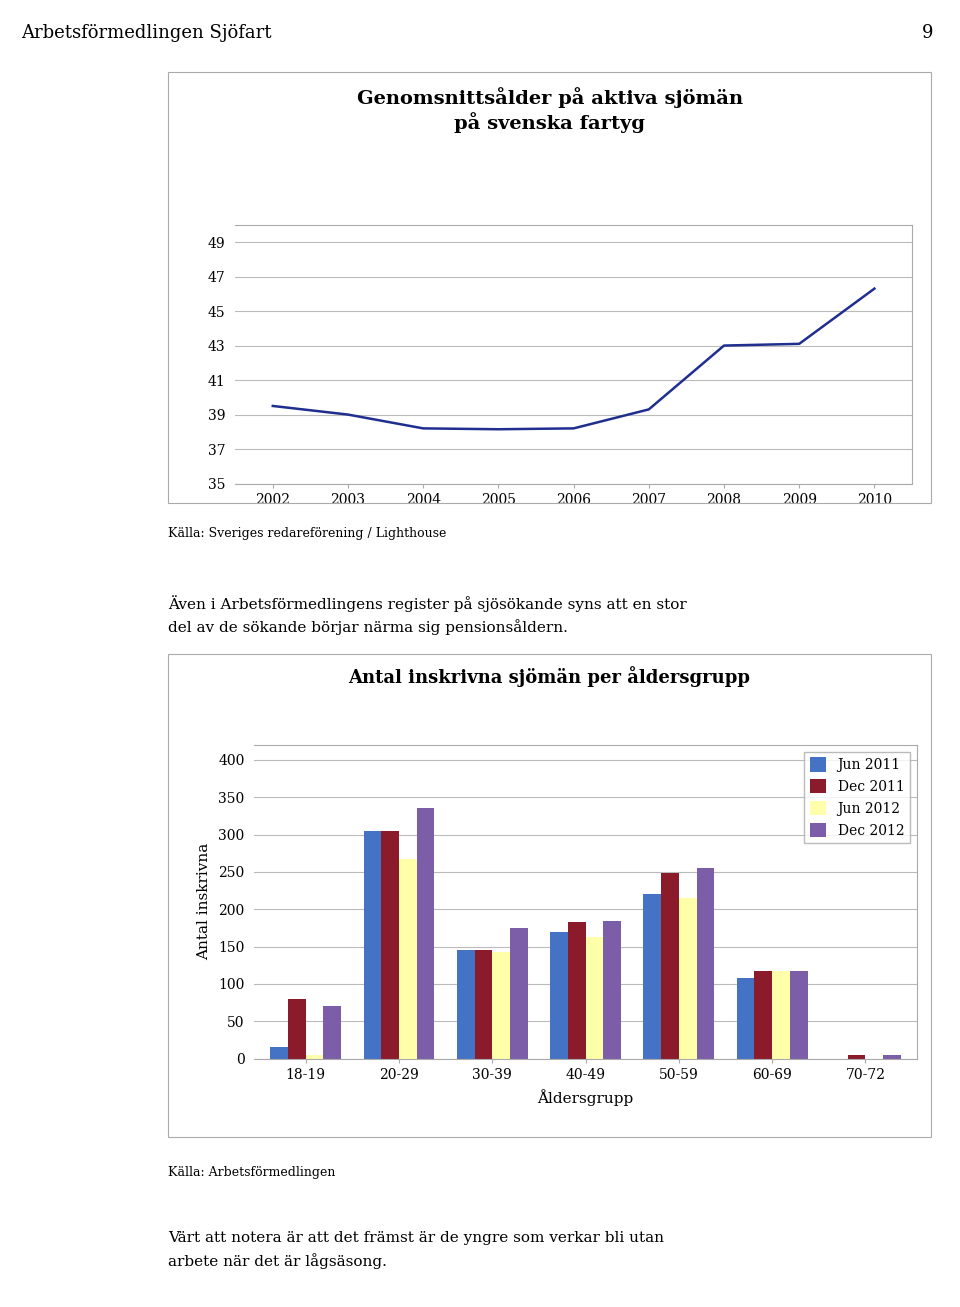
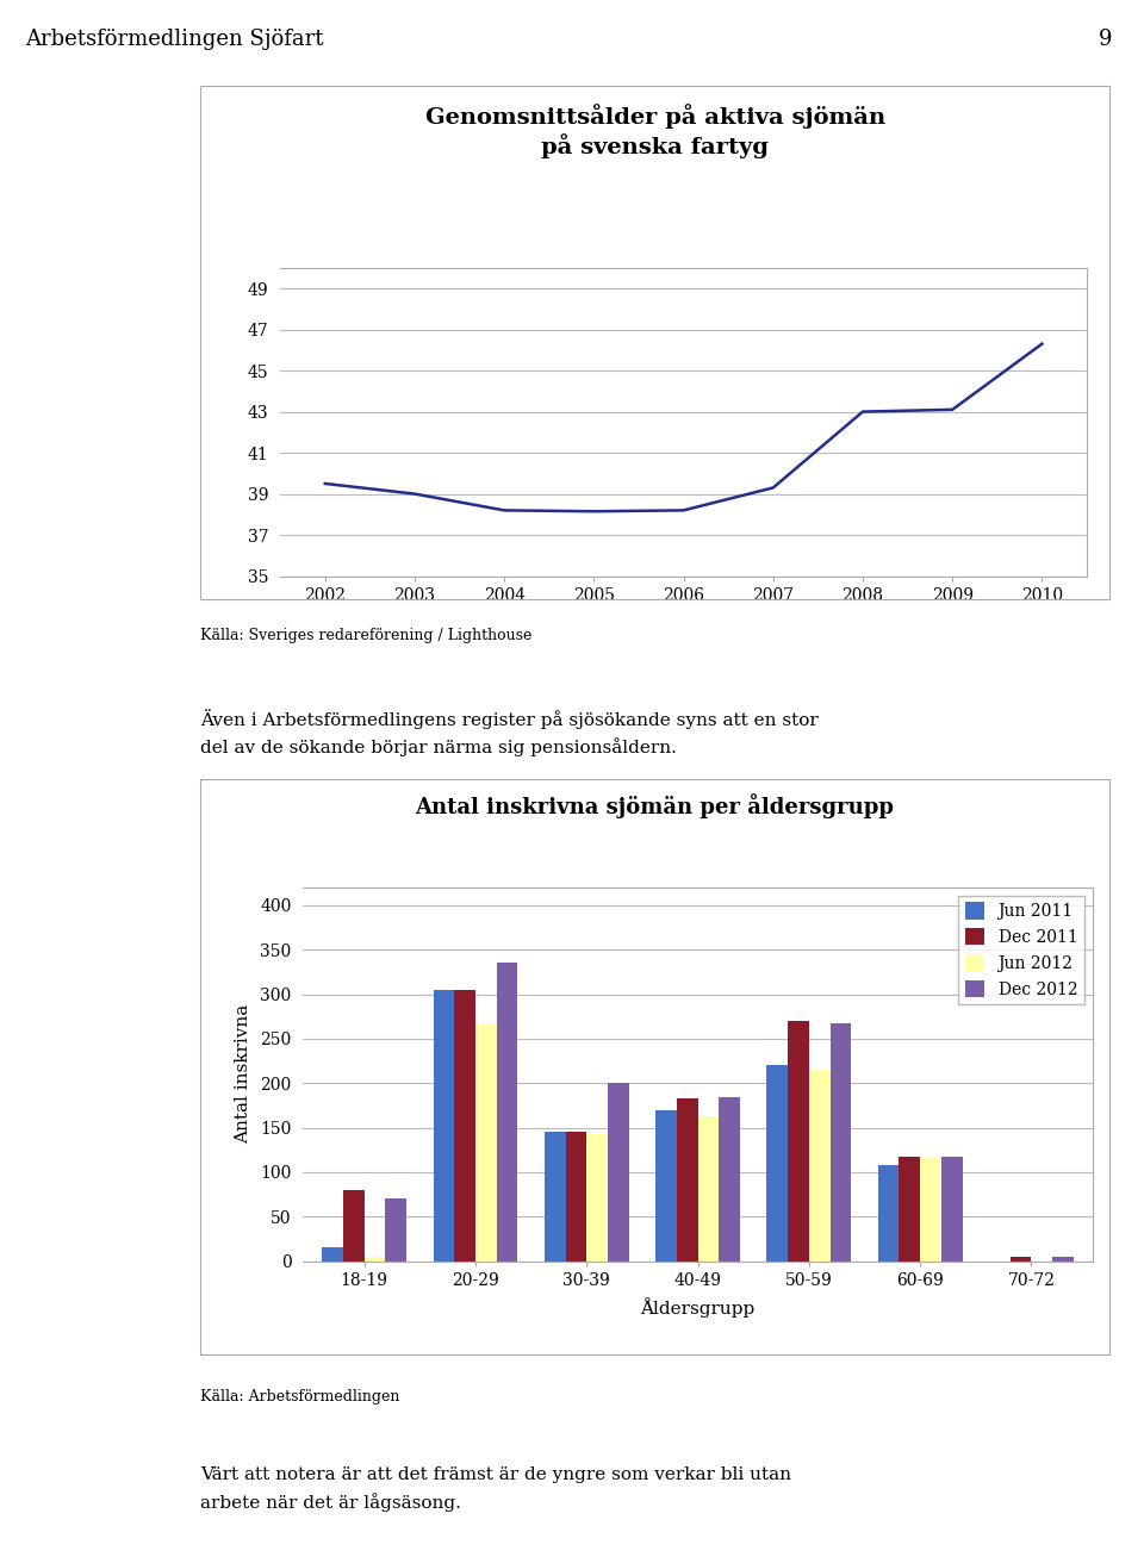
Dec 2012/30-39: 175 -> 200
Dec 2011/50-59: 248 -> 270
Dec 2012/50-59: 255 -> 268
